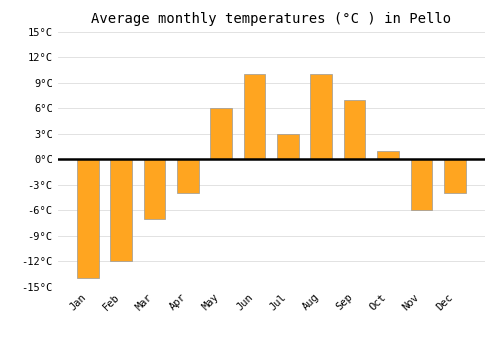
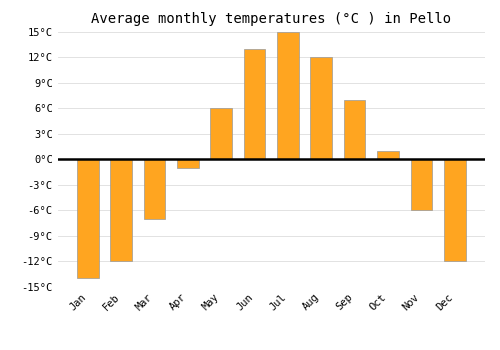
Apr: -4°C -> -1°C
Jun: 10°C -> 13°C
Jul: 3°C -> 15°C
Aug: 10°C -> 12°C
Dec: -4°C -> -12°C
